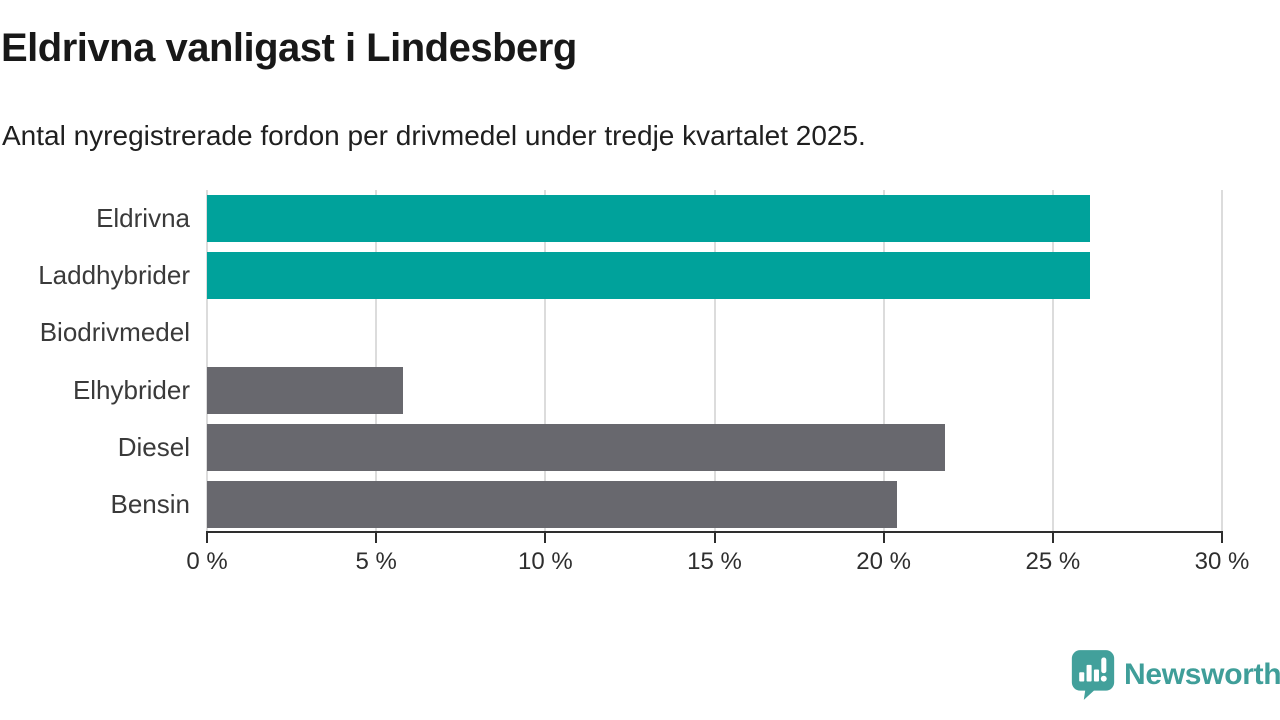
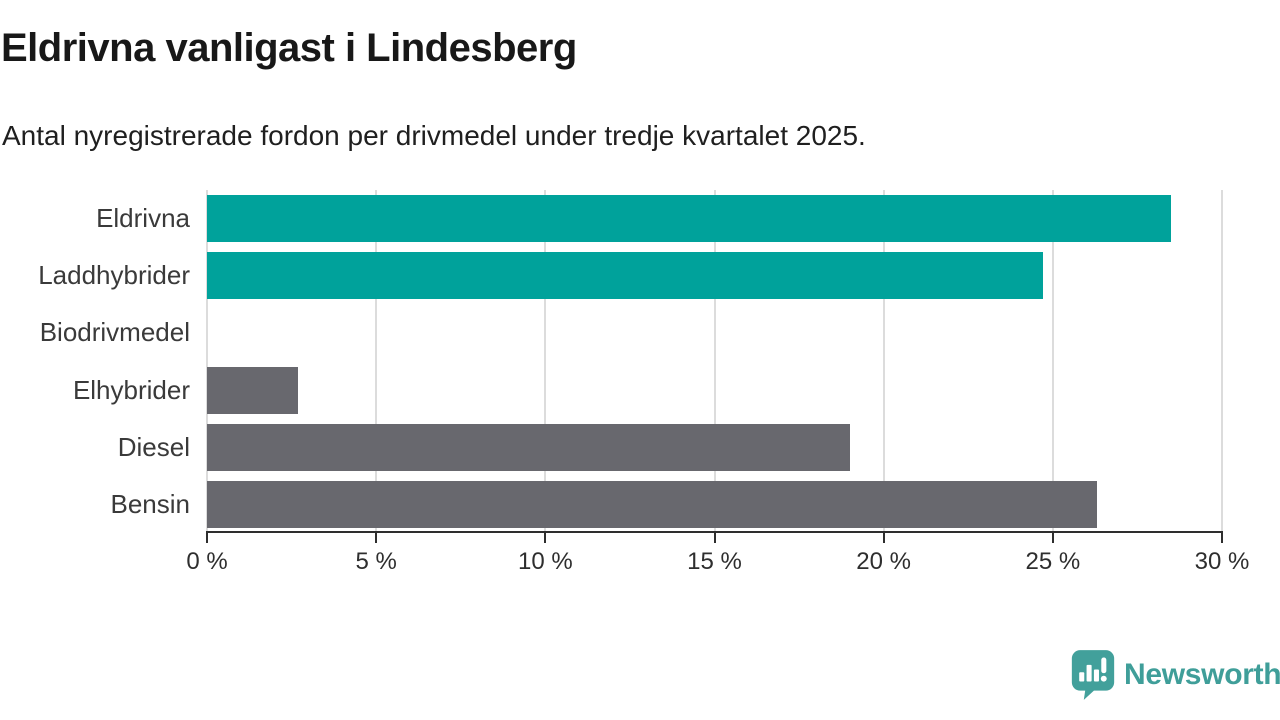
Eldrivna: 26.1% -> 28.5%
Laddhybrider: 26.1% -> 24.7%
Elhybrider: 5.8% -> 2.7%
Diesel: 21.8% -> 19.0%
Bensin: 20.4% -> 26.3%
